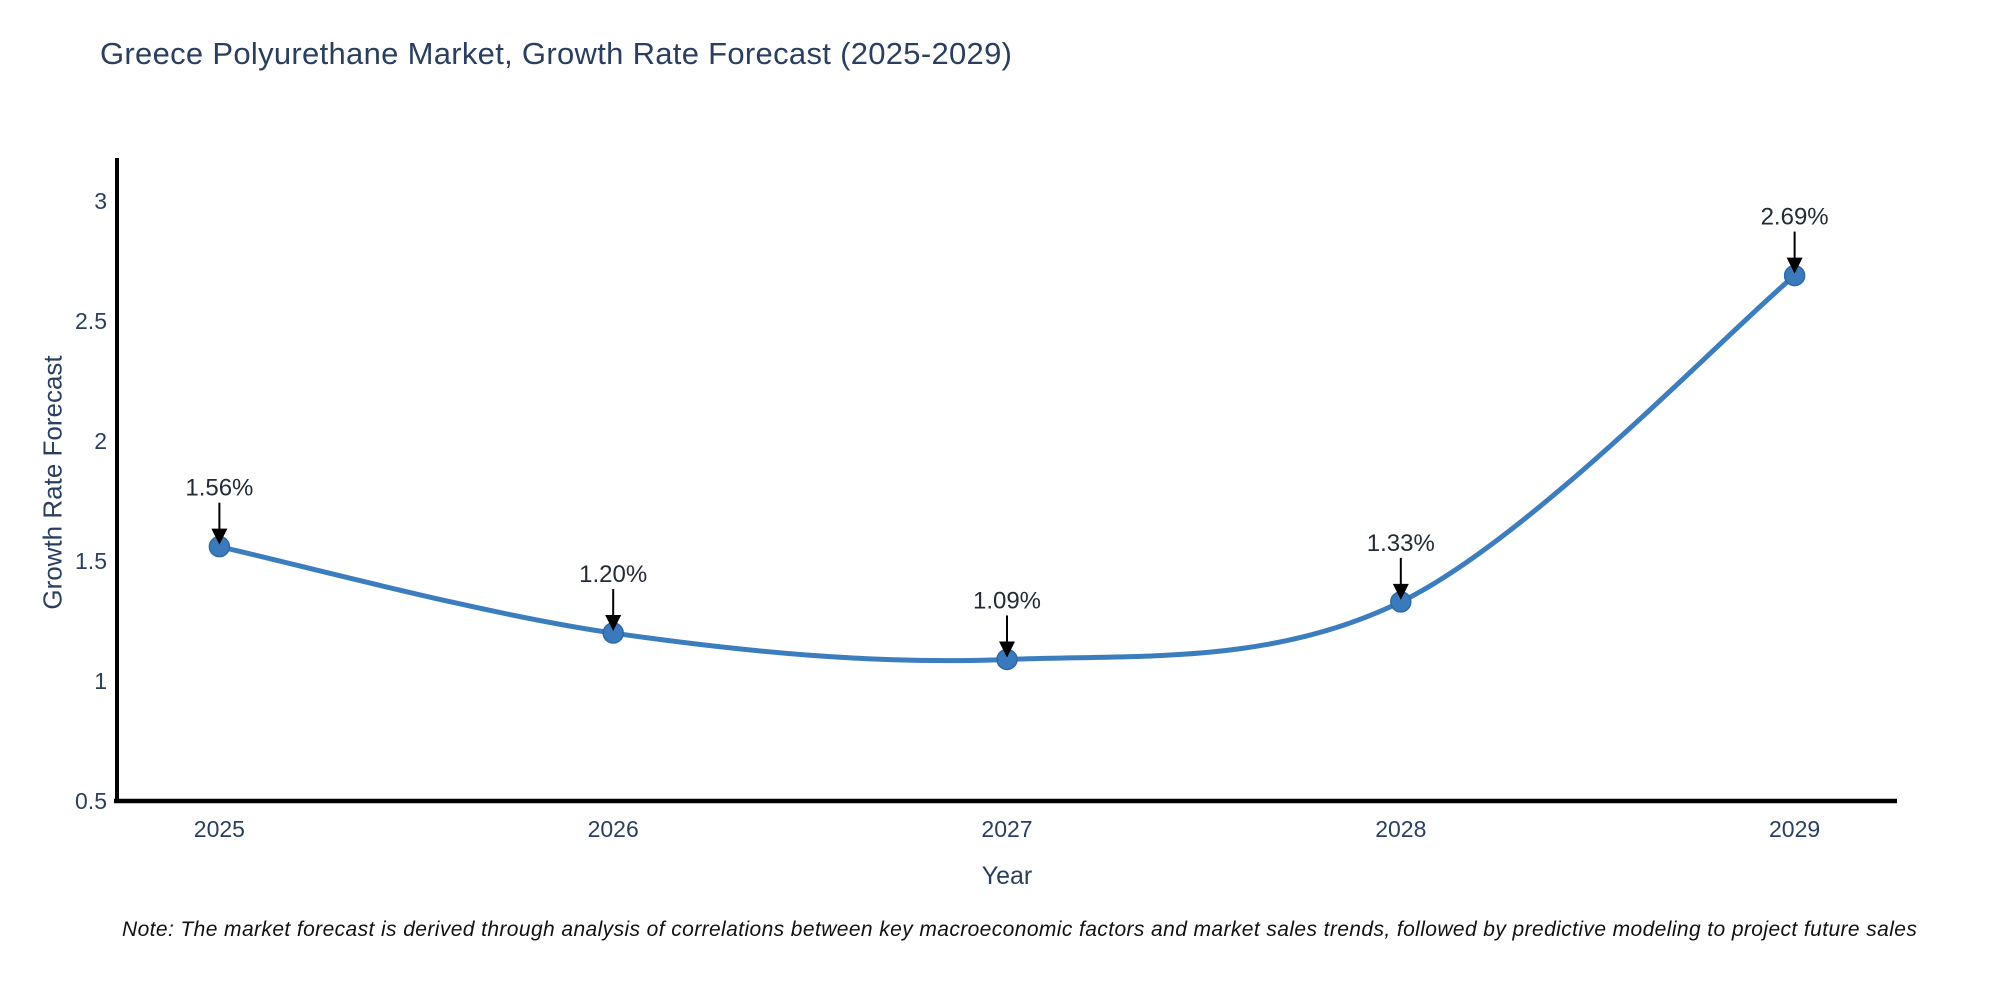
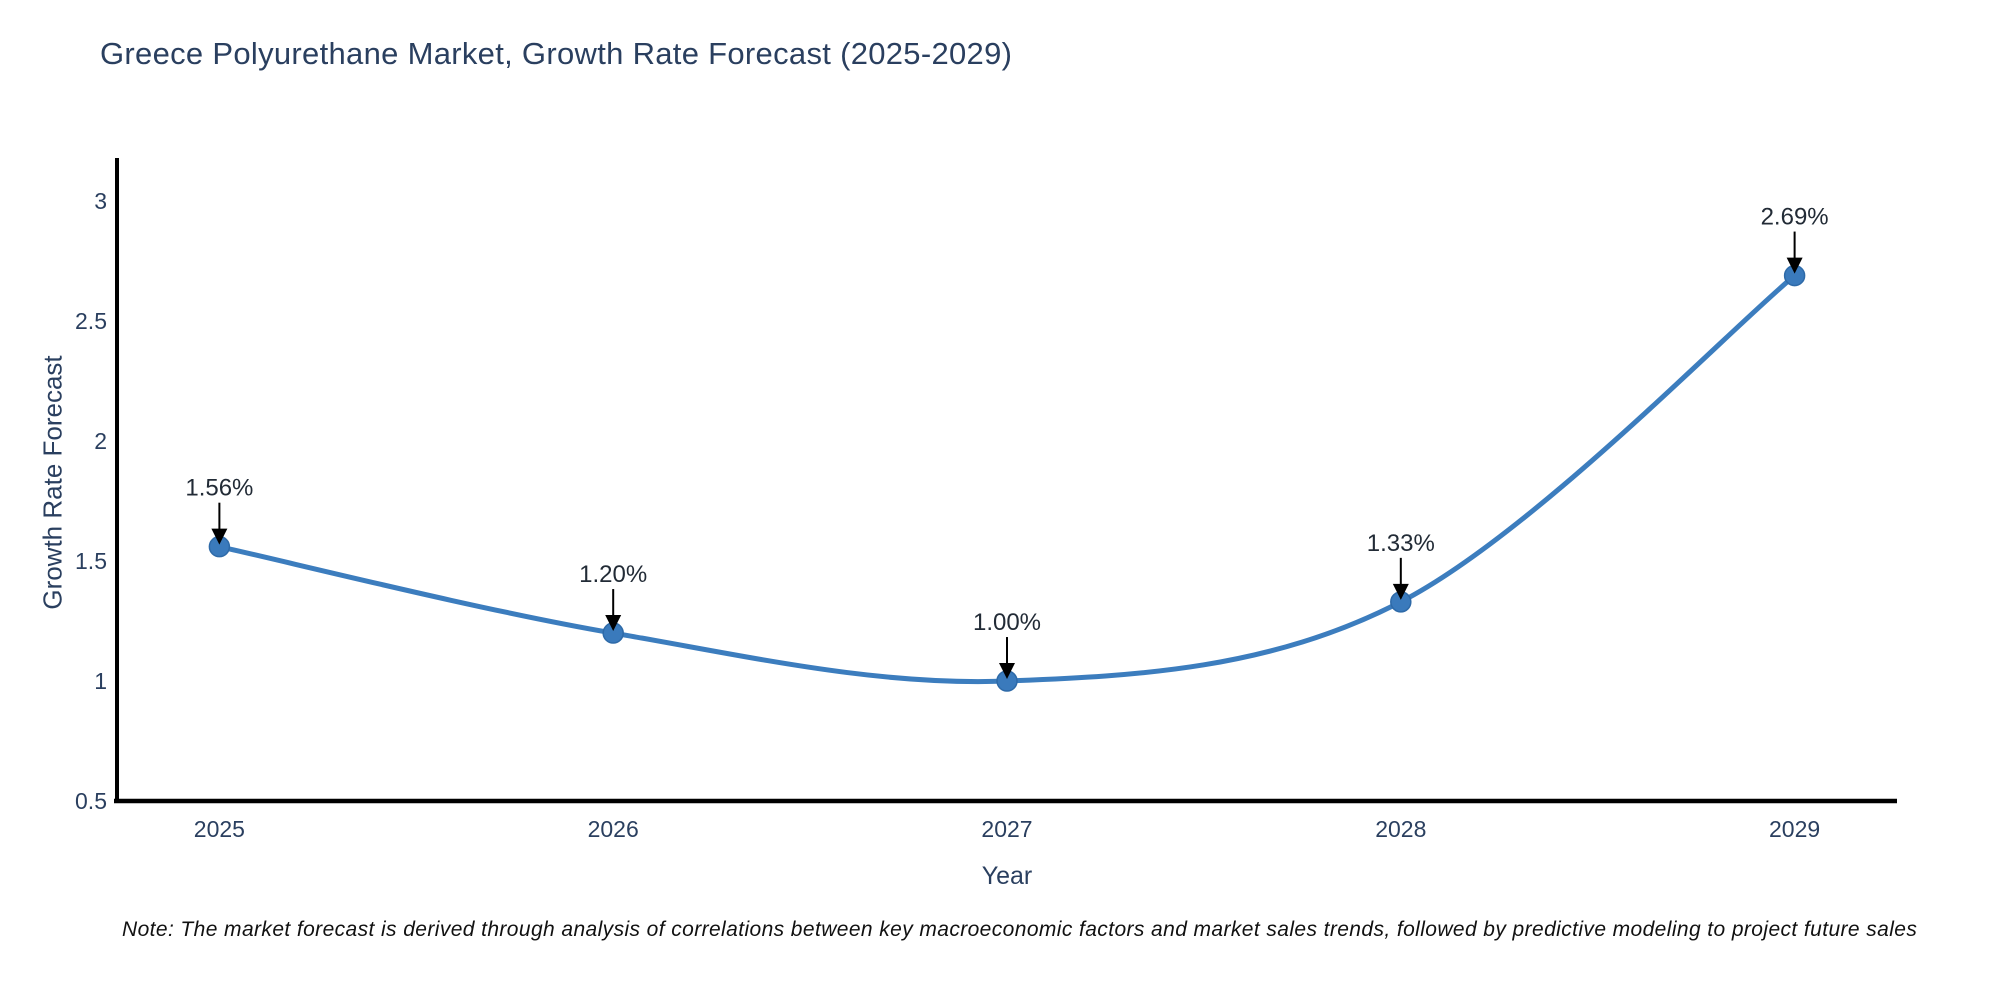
2027: 1.09% -> 1.00%
